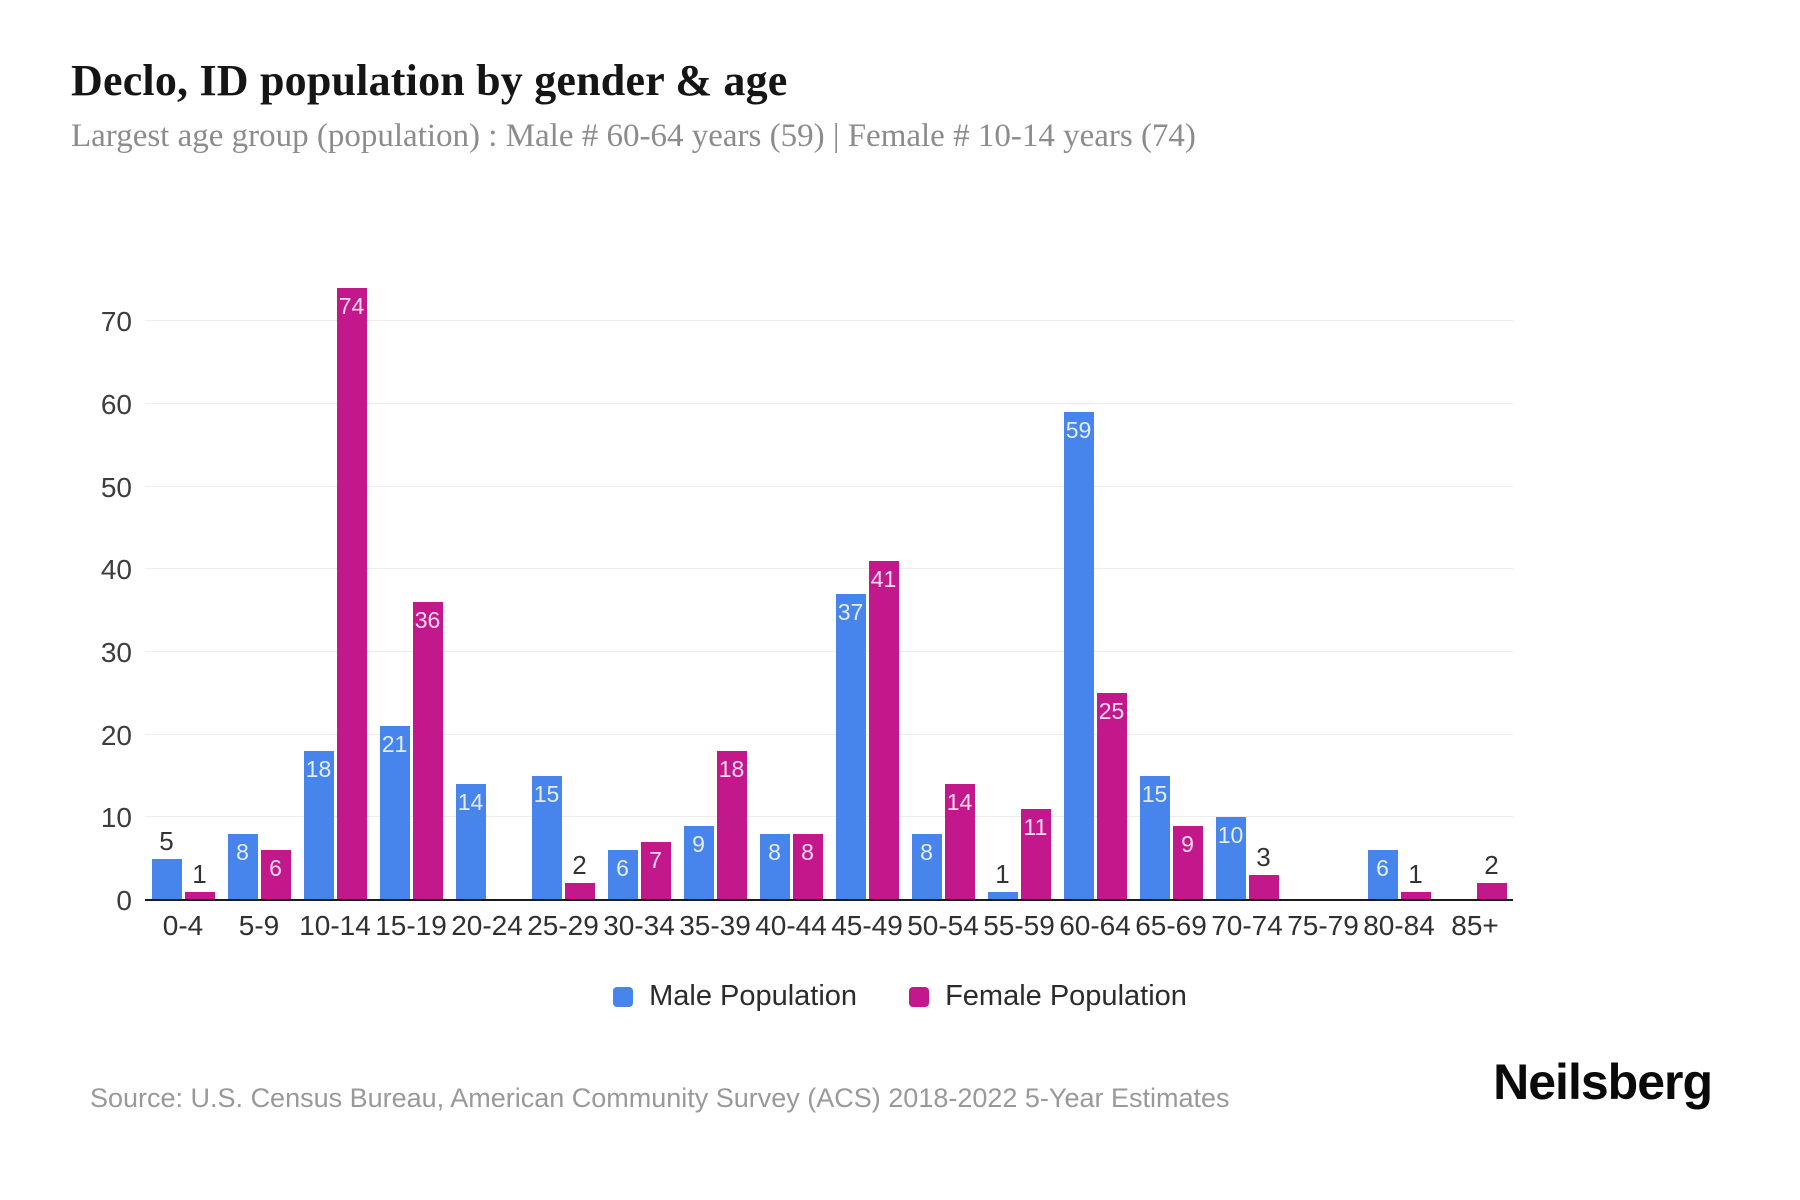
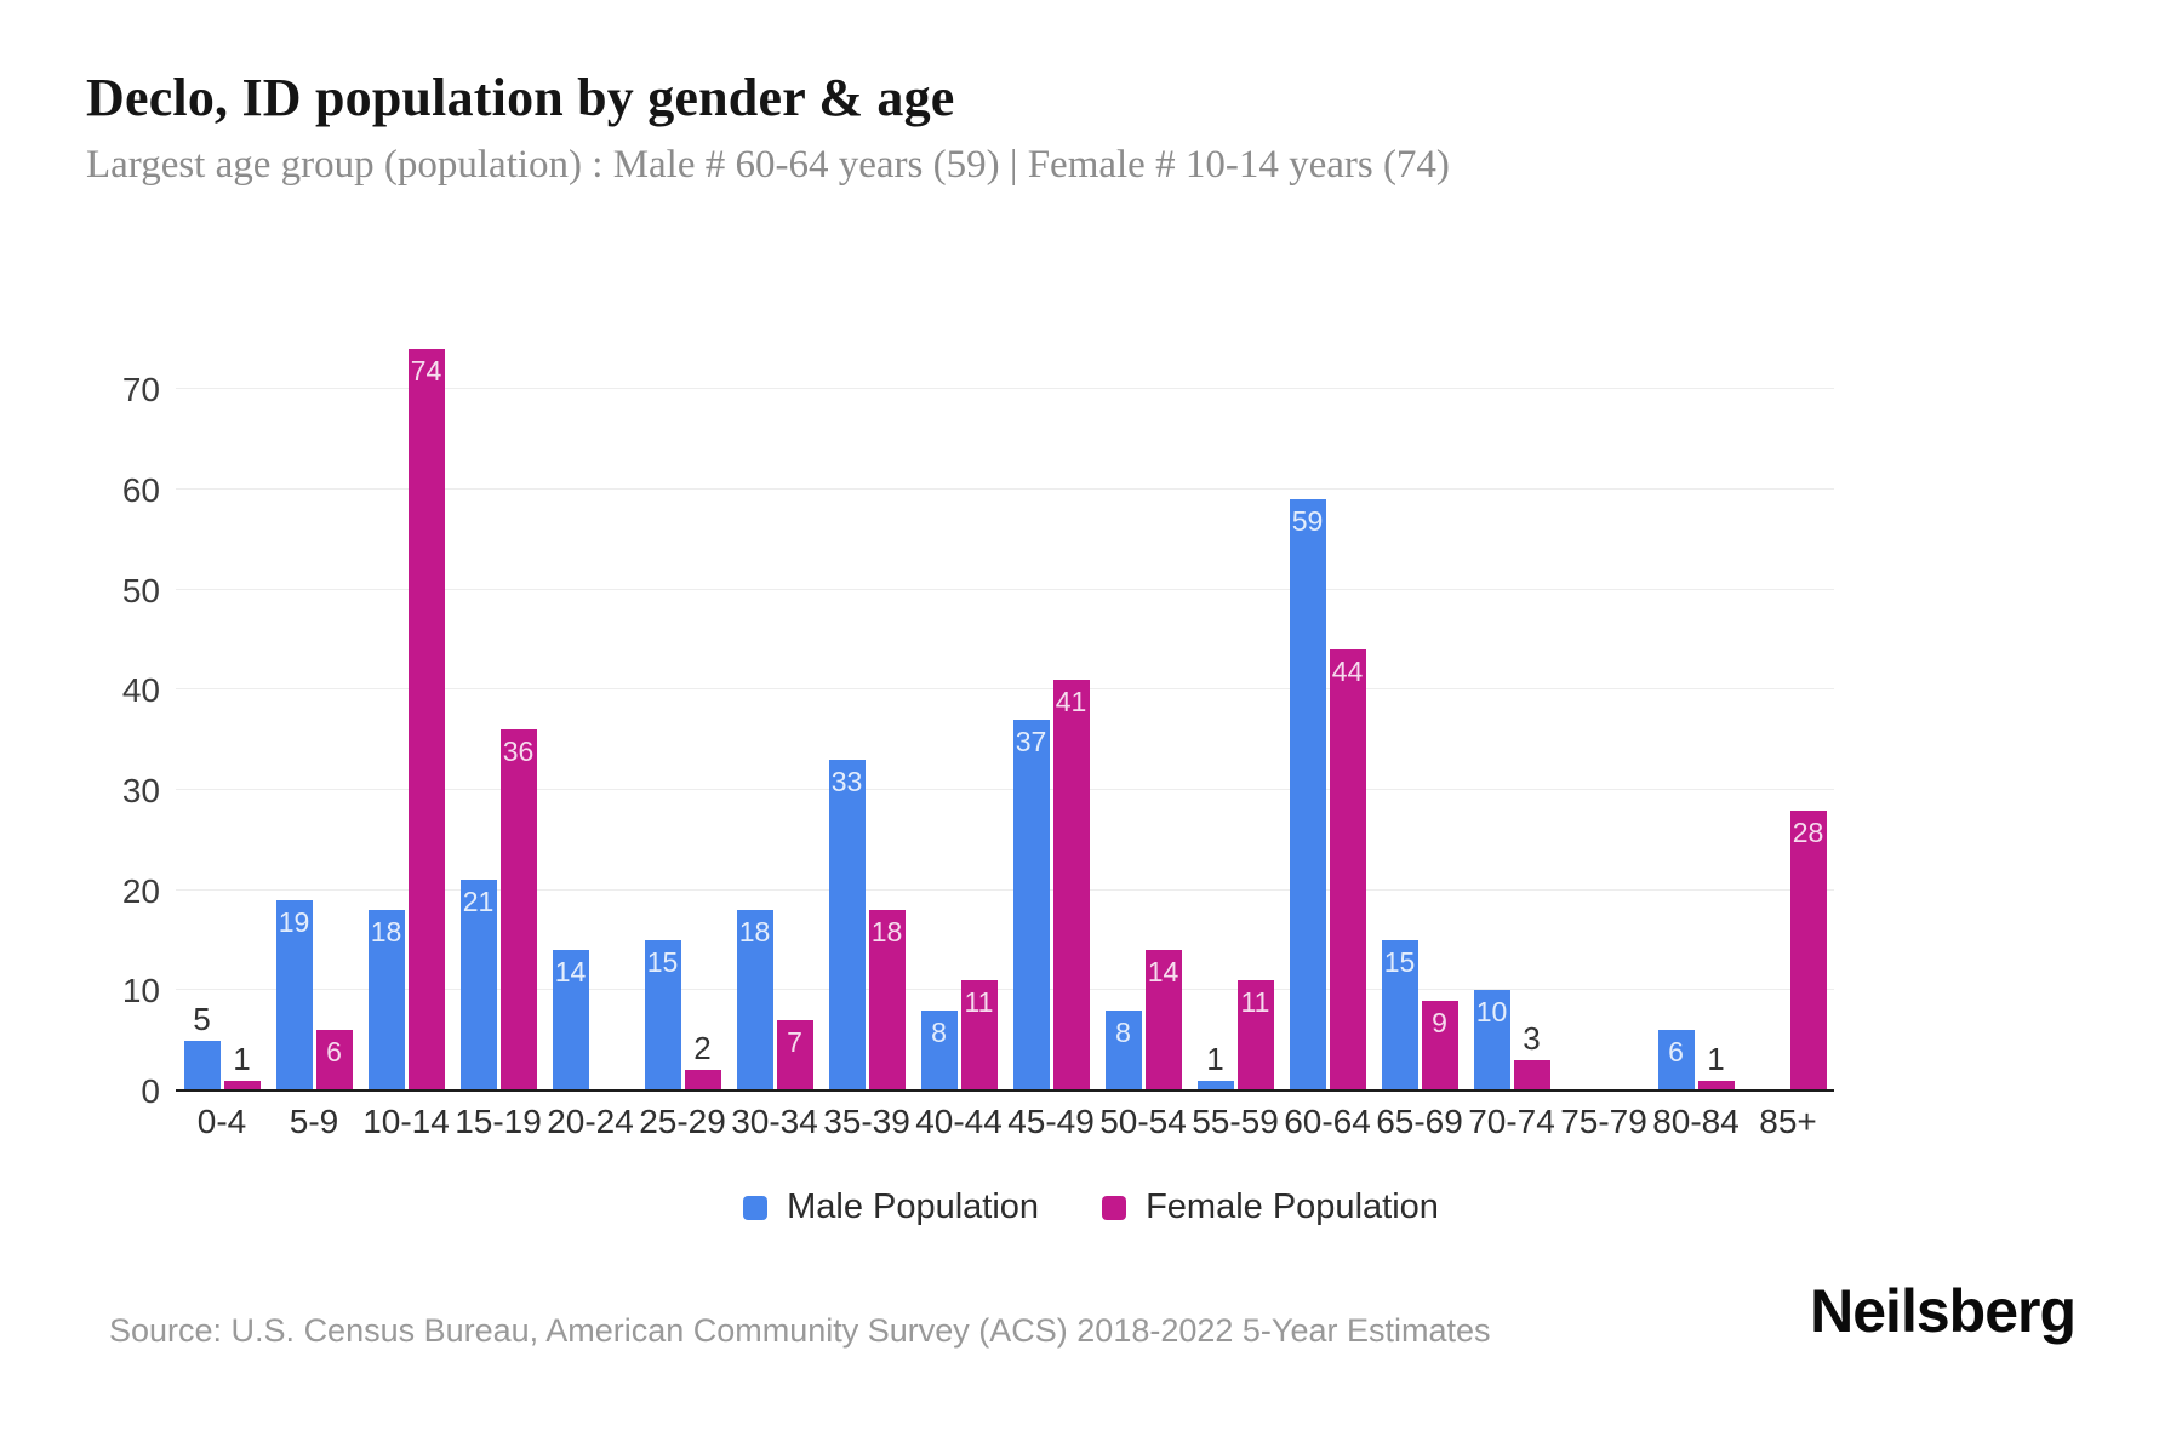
Male Population/5-9: 8 -> 19
Male Population/30-34: 6 -> 18
Male Population/35-39: 9 -> 33
Female Population/40-44: 8 -> 11
Female Population/60-64: 25 -> 44
Female Population/85+: 2 -> 28
